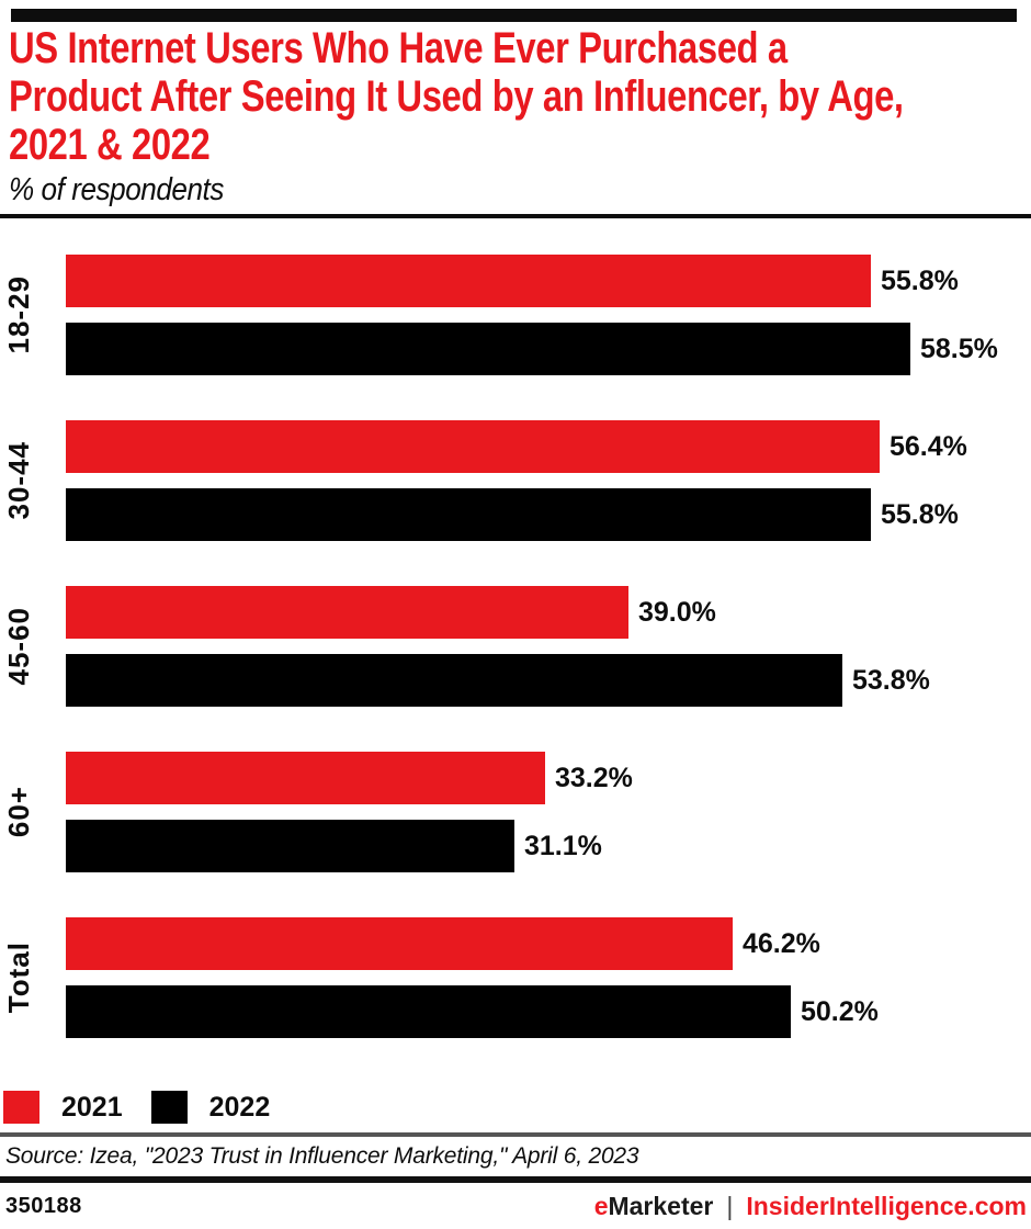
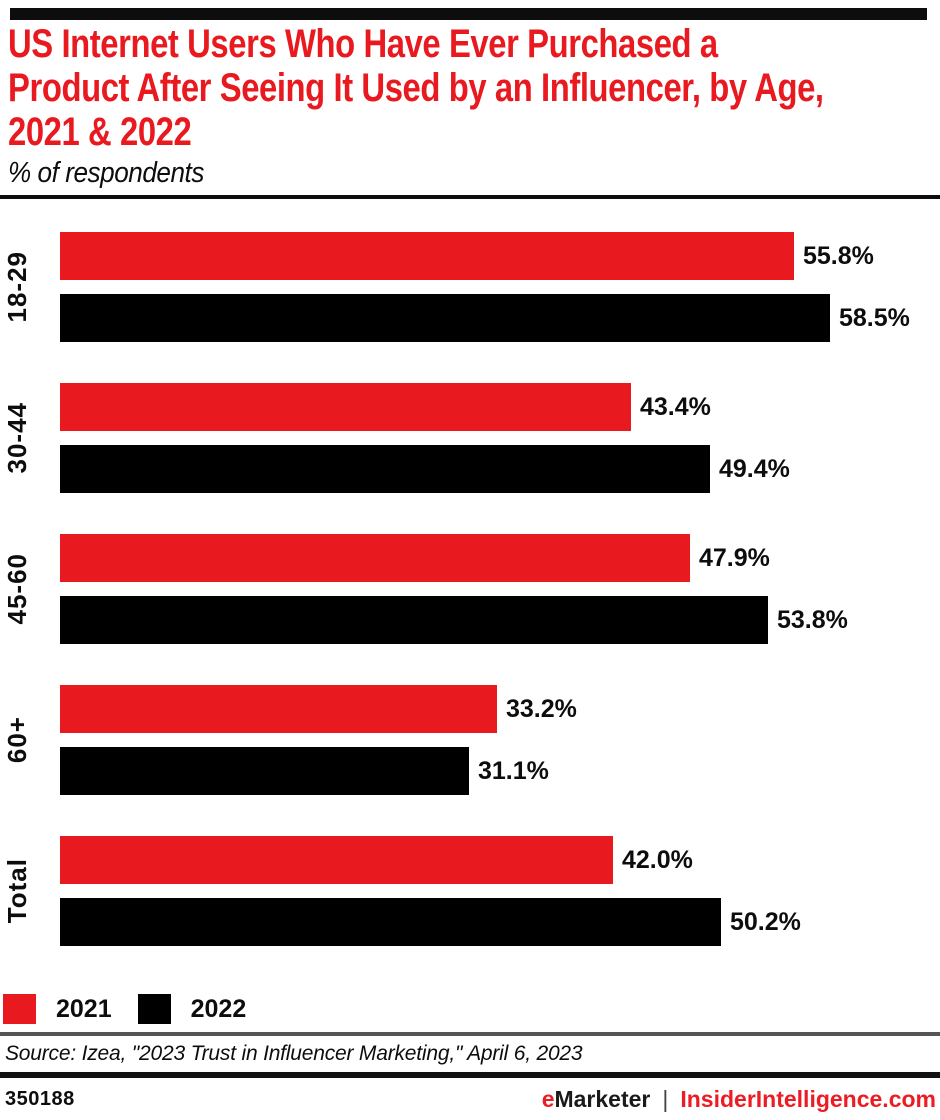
2021/30-44: 56.4% -> 43.4%
2022/30-44: 55.8% -> 49.4%
2021/45-60: 39.0% -> 47.9%
2021/Total: 46.2% -> 42.0%
